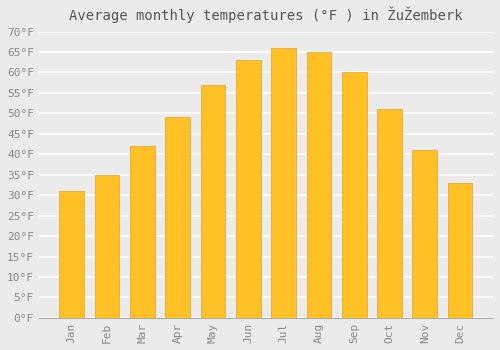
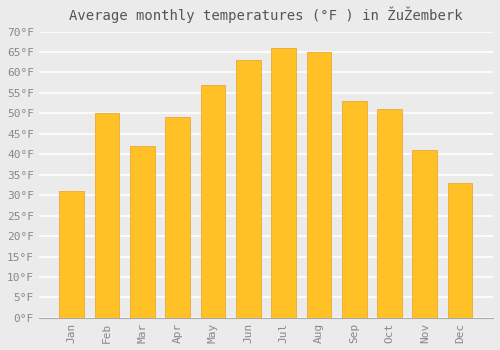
Feb: 35°F -> 50°F
Sep: 60°F -> 53°F
